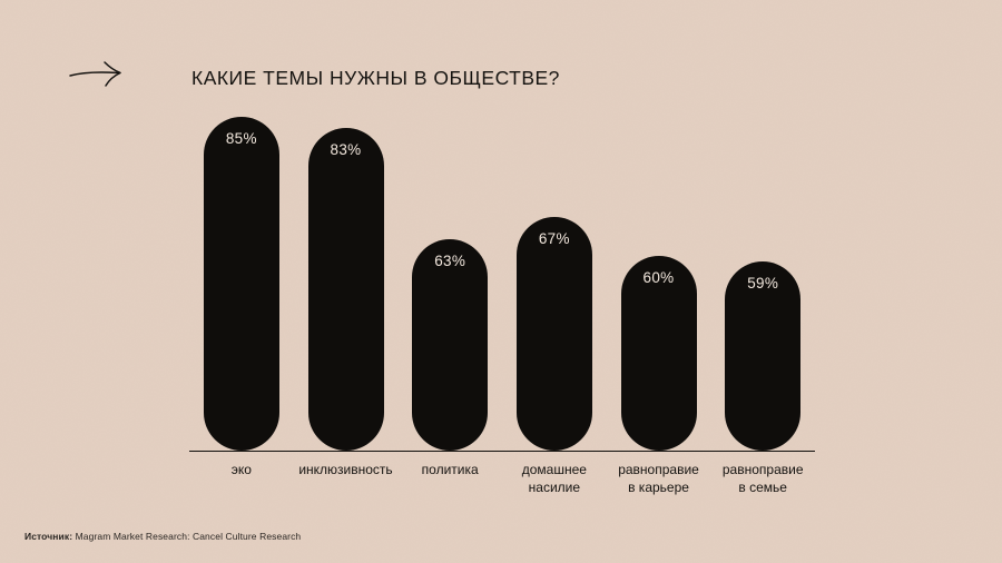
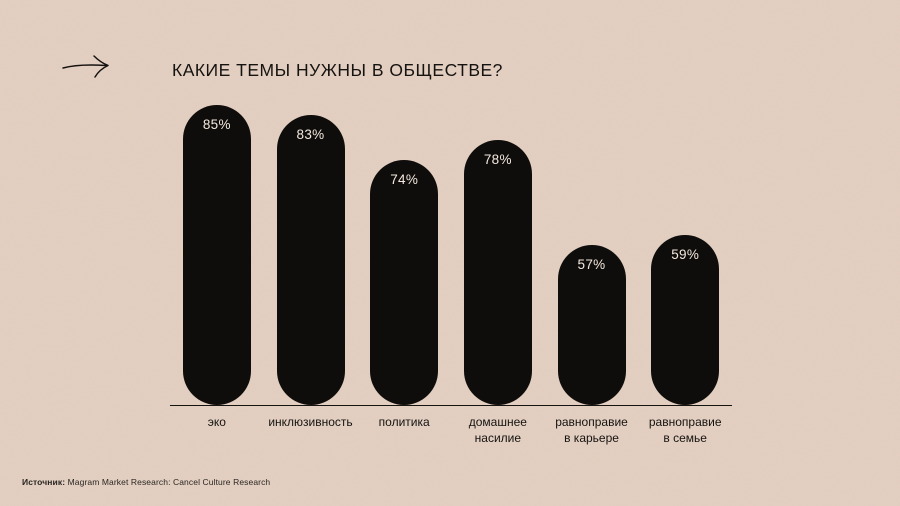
политика: 63% -> 74%
домашнее насилие: 67% -> 78%
равноправие в карьере: 60% -> 57%
